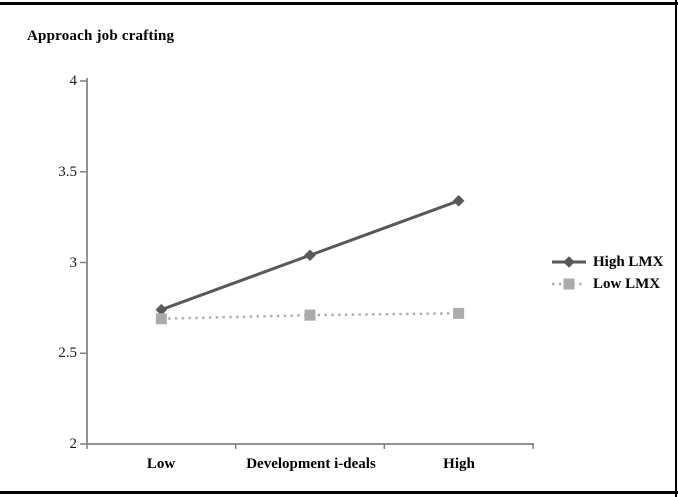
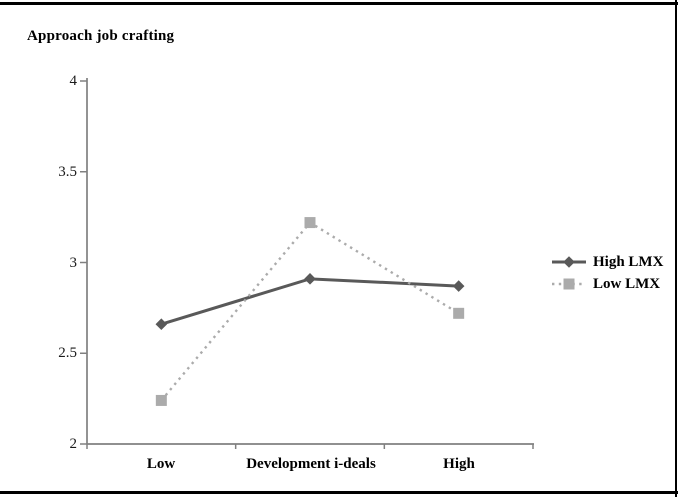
High LMX/Low: 2.74 -> 2.66
Low LMX/Low: 2.69 -> 2.24
High LMX/Development i-deals: 3.04 -> 2.91
Low LMX/Development i-deals: 2.71 -> 3.22
High LMX/High: 3.34 -> 2.87
